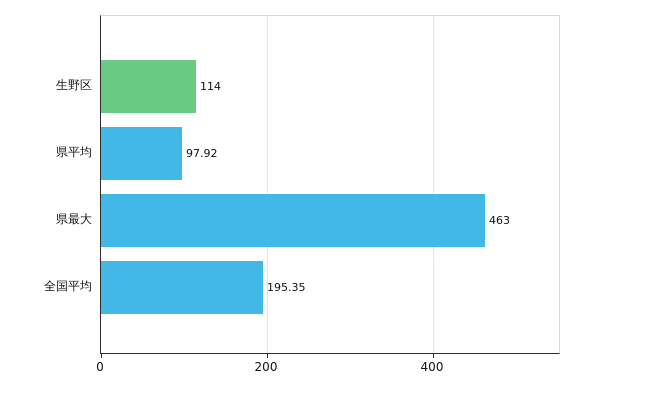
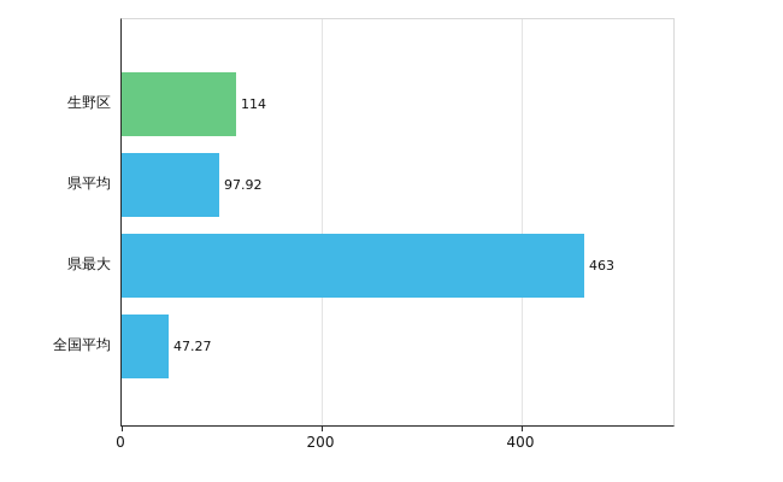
全国平均: 195.35 -> 47.27
